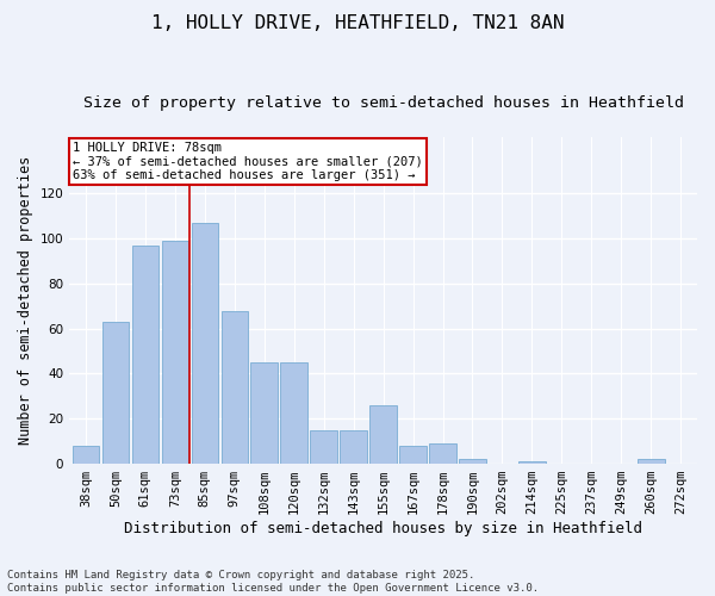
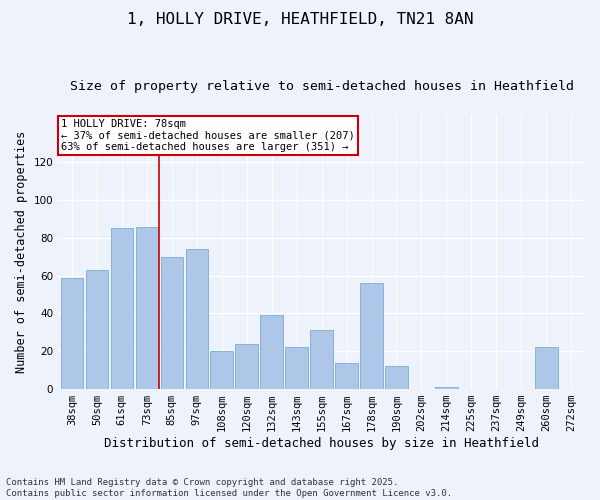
38sqm: 8 -> 59
61sqm: 97 -> 85
73sqm: 99 -> 86
85sqm: 107 -> 70
97sqm: 68 -> 74
108sqm: 45 -> 20
120sqm: 45 -> 24
132sqm: 15 -> 39
143sqm: 15 -> 22
155sqm: 26 -> 31
167sqm: 8 -> 14
178sqm: 9 -> 56
190sqm: 2 -> 12
260sqm: 2 -> 22
